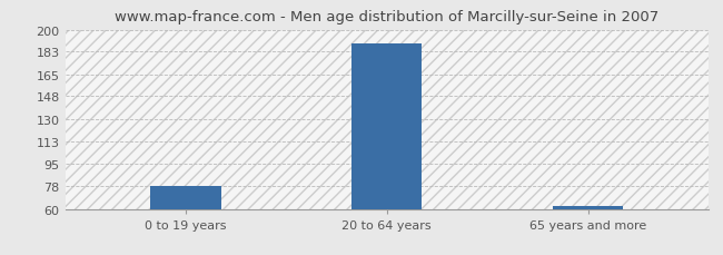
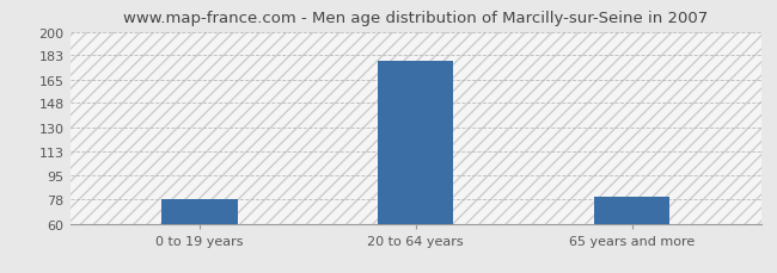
20 to 64 years: 189 -> 179
65 years and more: 62 -> 80
